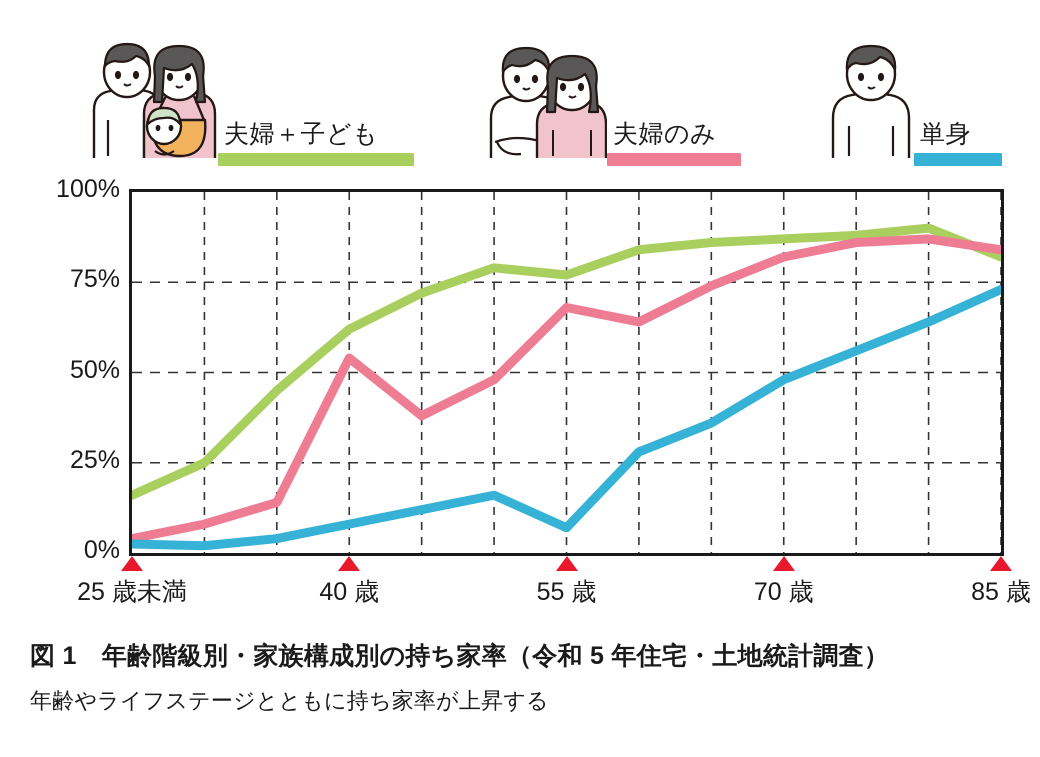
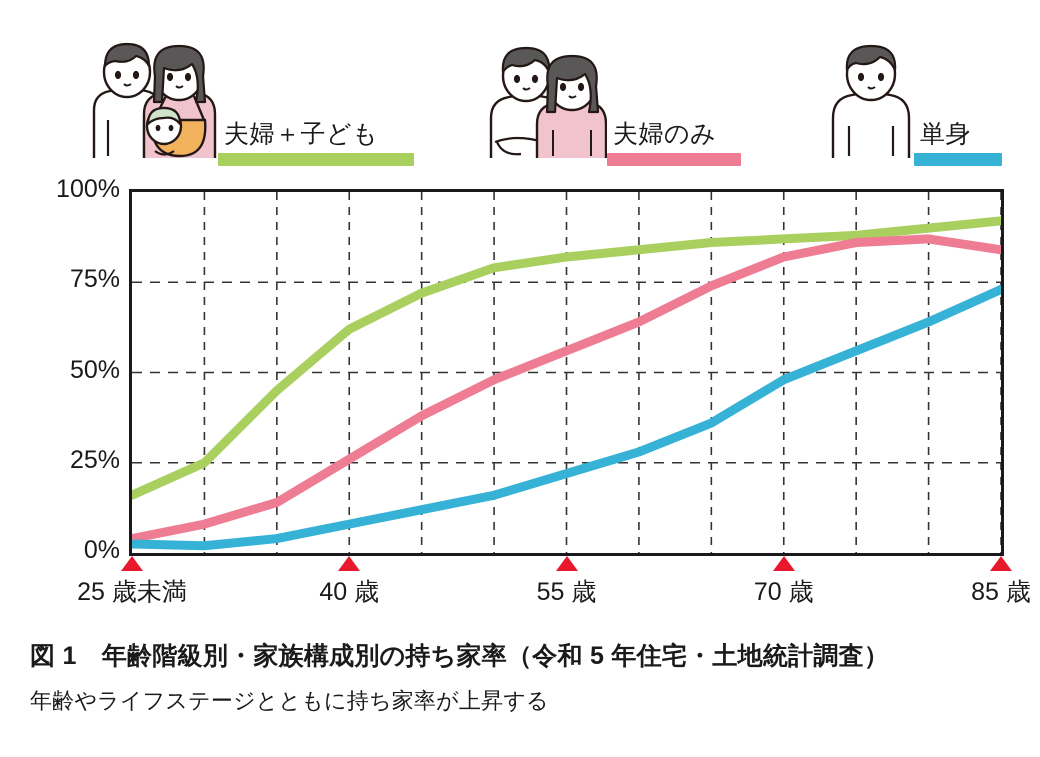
夫婦のみ/40歳: 54% -> 26%
夫婦＋子ども/55歳: 77% -> 82%
夫婦のみ/55歳: 68% -> 56%
単身/55歳: 7% -> 22%
夫婦＋子ども/85歳: 82% -> 92%
